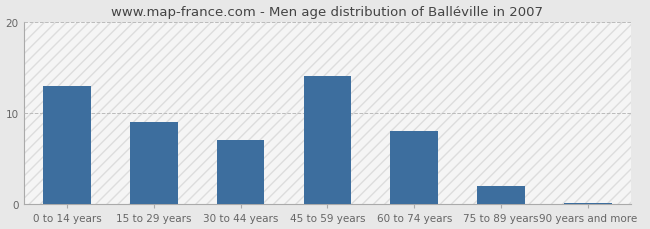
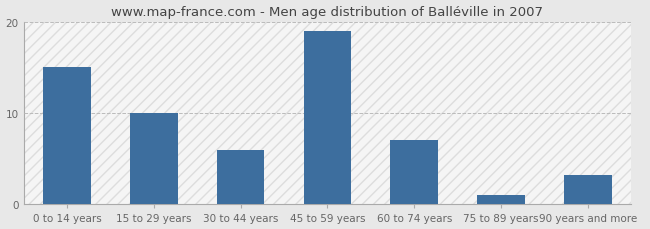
0 to 14 years: 13.0 -> 15.0
15 to 29 years: 9.0 -> 10.0
30 to 44 years: 7.0 -> 6.0
45 to 59 years: 14.0 -> 19.0
60 to 74 years: 8.0 -> 7.0
75 to 89 years: 2.0 -> 1.0
90 years and more: 0.2 -> 3.2
